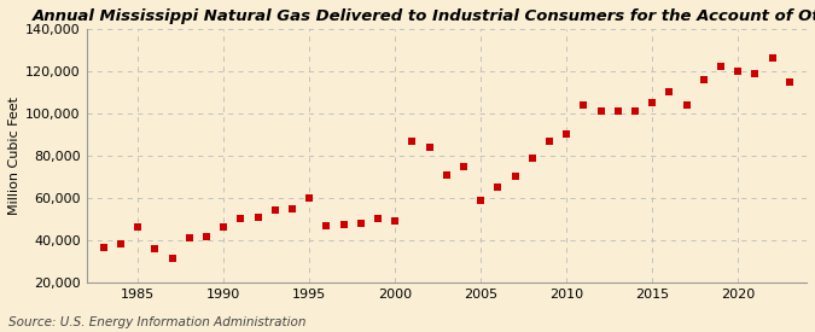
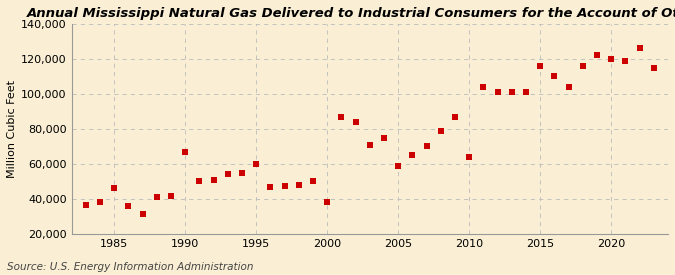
1990: 46,000 -> 67,000
2000: 49,000 -> 38,000
2010: 90,000 -> 64,000
2015: 105,000 -> 116,000
